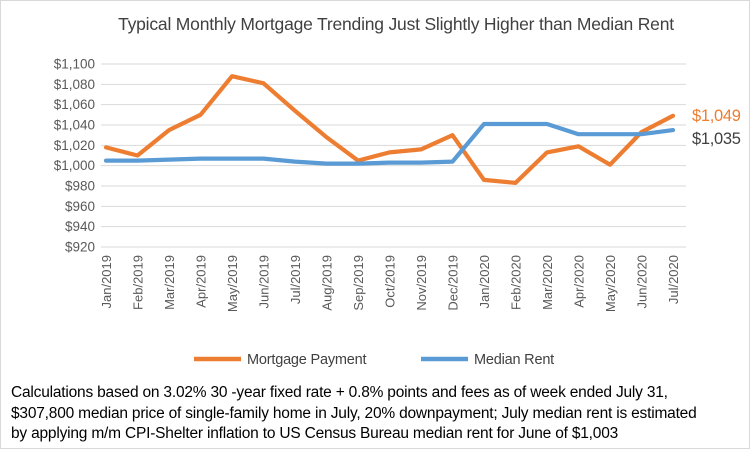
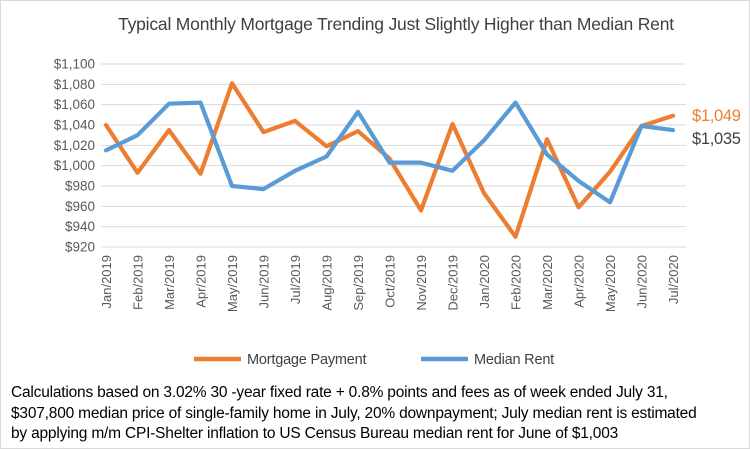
Mortgage Payment/Jan/2019: $1018 -> $1040
Median Rent/Jan/2019: $1005 -> $1015
Mortgage Payment/Feb/2019: $1010 -> $993
Median Rent/Feb/2019: $1005 -> $1030
Median Rent/Mar/2019: $1006 -> $1061
Mortgage Payment/Apr/2019: $1050 -> $992
Median Rent/Apr/2019: $1007 -> $1062
Mortgage Payment/May/2019: $1088 -> $1081
Median Rent/May/2019: $1007 -> $980
Mortgage Payment/Jun/2019: $1081 -> $1033
Median Rent/Jun/2019: $1007 -> $977
Mortgage Payment/Jul/2019: $1054 -> $1044
Median Rent/Jul/2019: $1004 -> $995
Mortgage Payment/Aug/2019: $1028 -> $1019
Median Rent/Aug/2019: $1002 -> $1009
Mortgage Payment/Sep/2019: $1005 -> $1034
Median Rent/Sep/2019: $1002 -> $1053
Mortgage Payment/Oct/2019: $1013 -> $1007
Mortgage Payment/Nov/2019: $1016 -> $956
Mortgage Payment/Dec/2019: $1030 -> $1041
Median Rent/Dec/2019: $1004 -> $995
Mortgage Payment/Jan/2020: $986 -> $973
Median Rent/Jan/2020: $1041 -> $1025
Mortgage Payment/Feb/2020: $983 -> $930
Median Rent/Feb/2020: $1041 -> $1062
Mortgage Payment/Mar/2020: $1013 -> $1026
Median Rent/Mar/2020: $1041 -> $1011
Mortgage Payment/Apr/2020: $1019 -> $959
Median Rent/Apr/2020: $1031 -> $985
Mortgage Payment/May/2020: $1001 -> $994
Median Rent/May/2020: $1031 -> $964
Mortgage Payment/Jun/2020: $1033 -> $1039
Median Rent/Jun/2020: $1031 -> $1039
